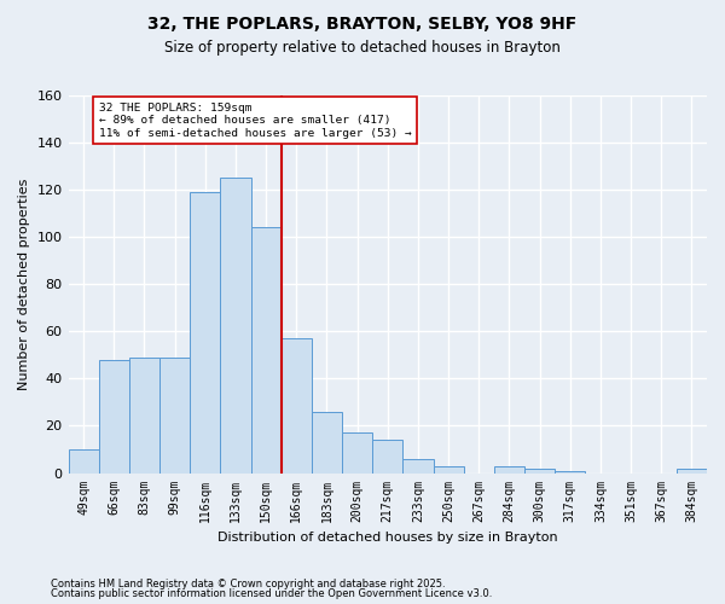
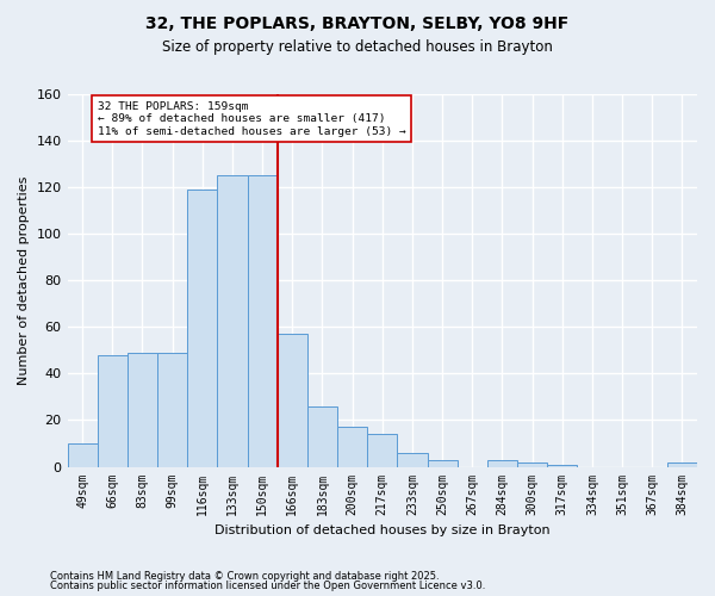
150sqm: 104 -> 125
